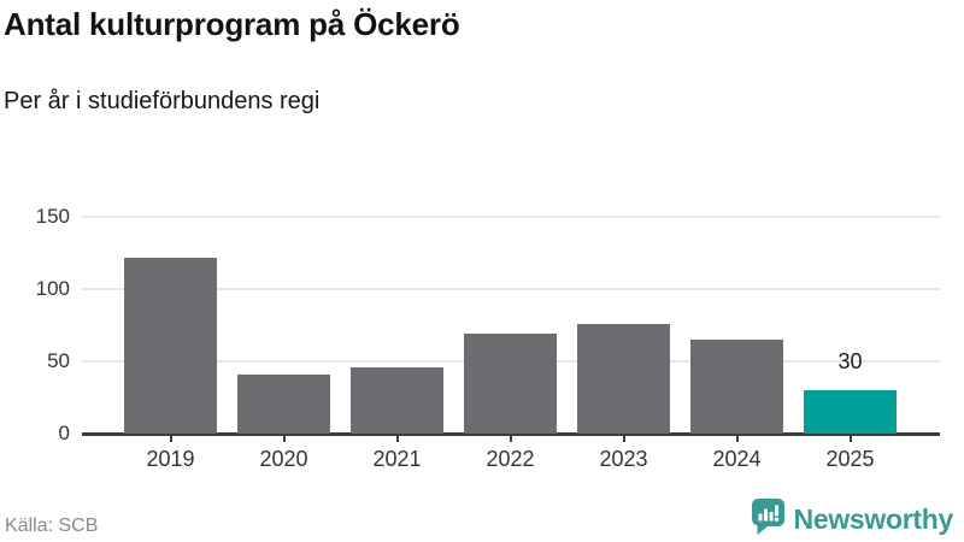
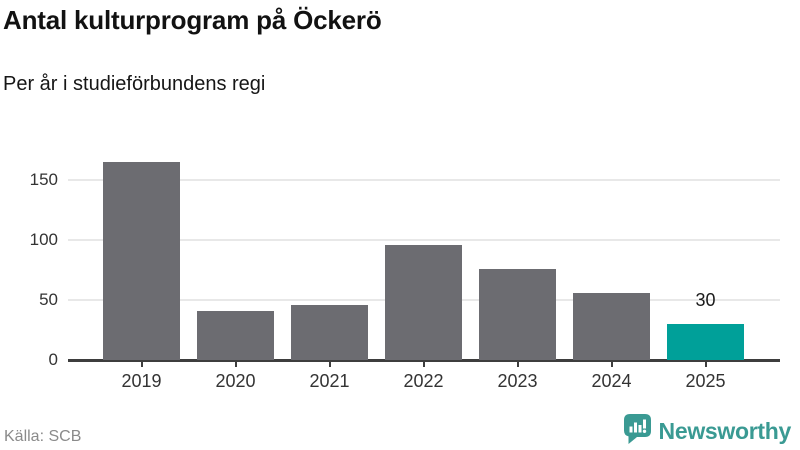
2019: 122 -> 165
2022: 69 -> 96
2024: 65 -> 56
